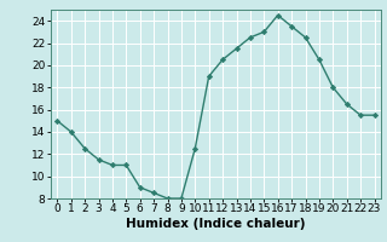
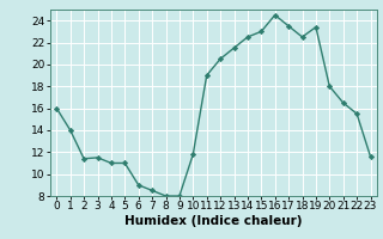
0: 15.0 -> 16.0
2: 12.5 -> 11.4
10: 12.5 -> 11.8
19: 20.5 -> 23.4
23: 15.5 -> 11.6
